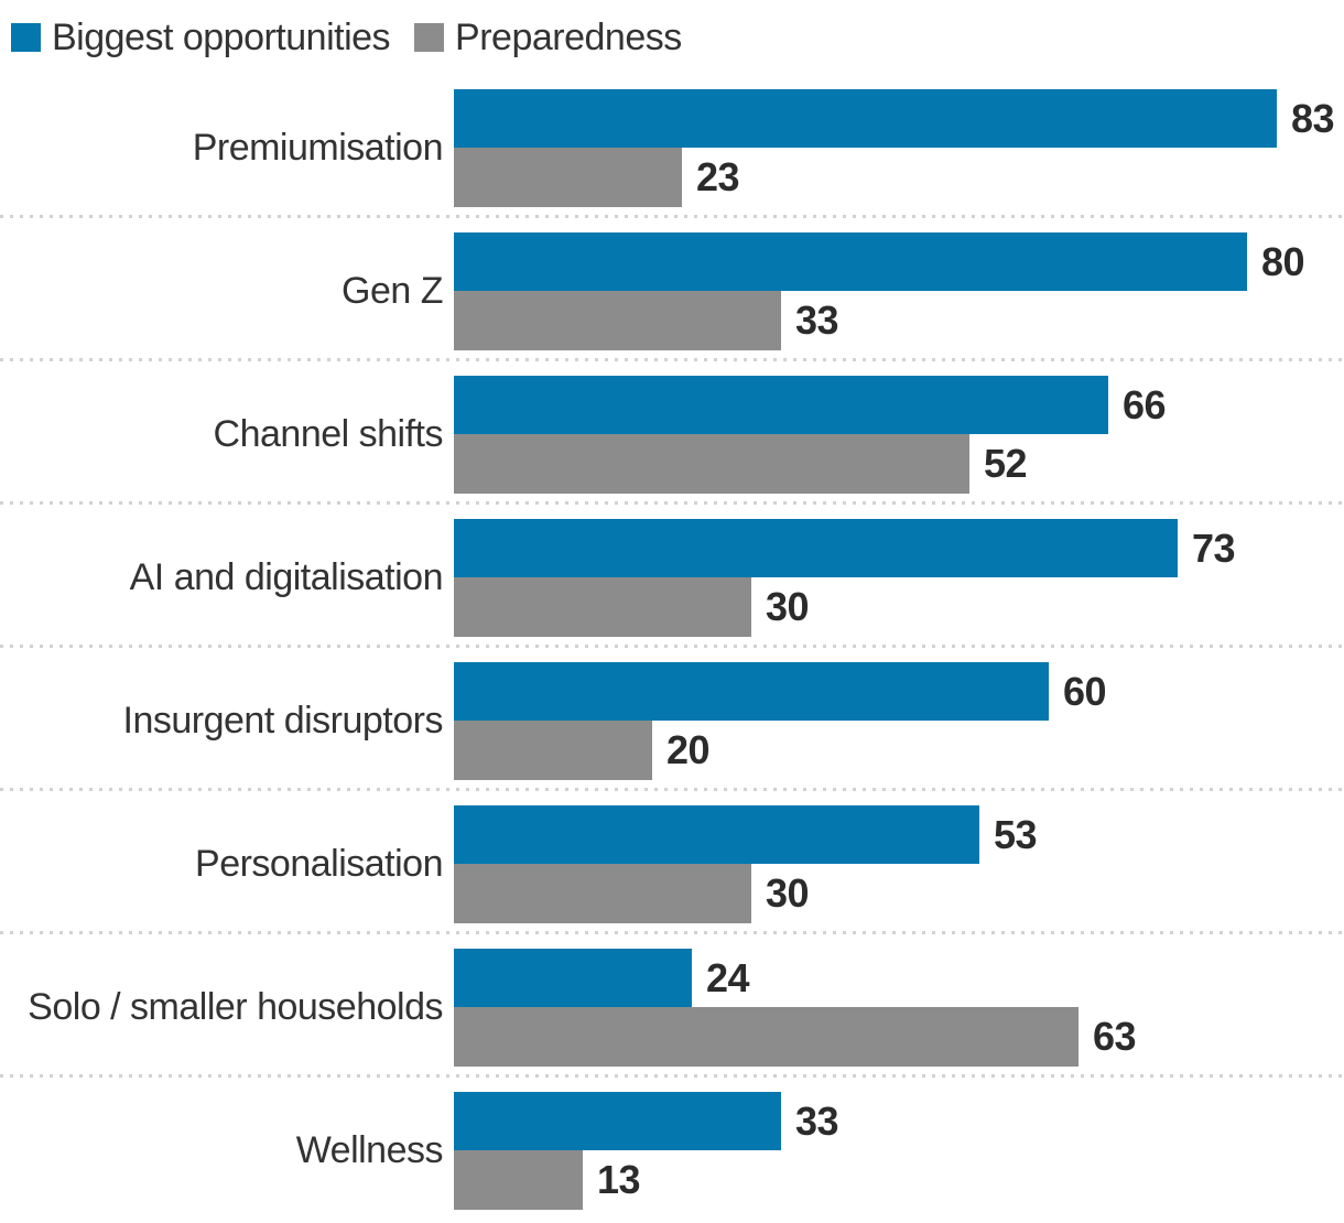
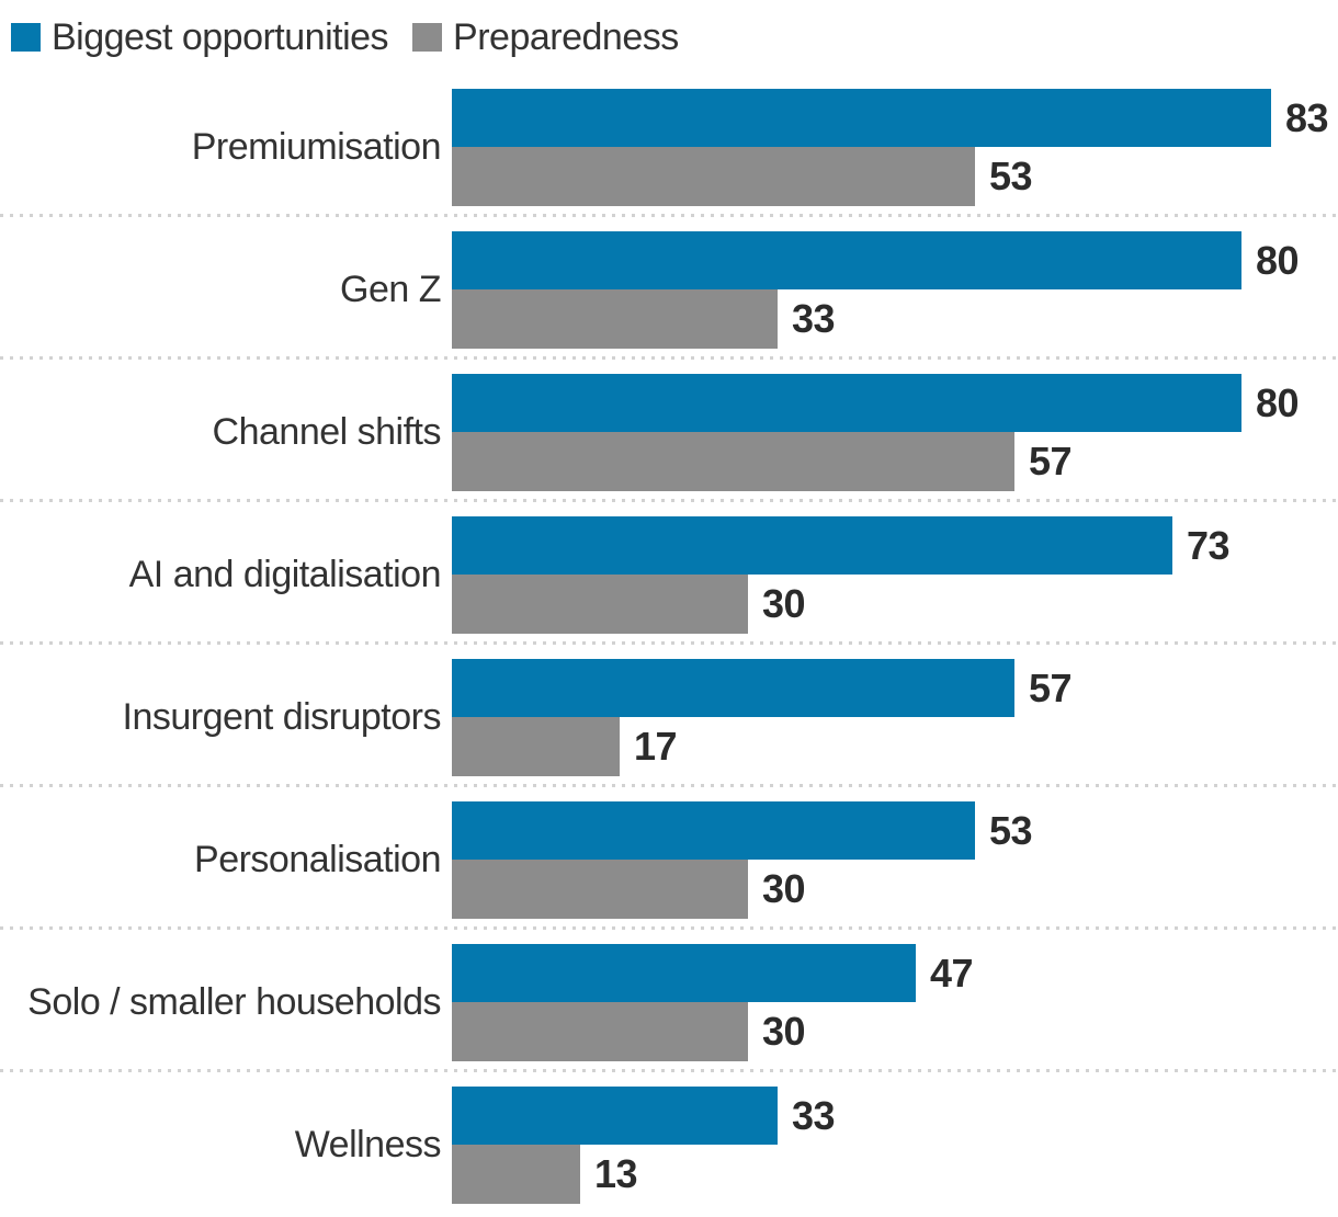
Preparedness/Premiumisation: 23 -> 53
Biggest opportunities/Channel shifts: 66 -> 80
Preparedness/Channel shifts: 52 -> 57
Biggest opportunities/Insurgent disruptors: 60 -> 57
Preparedness/Insurgent disruptors: 20 -> 17
Biggest opportunities/Solo / smaller households: 24 -> 47
Preparedness/Solo / smaller households: 63 -> 30
